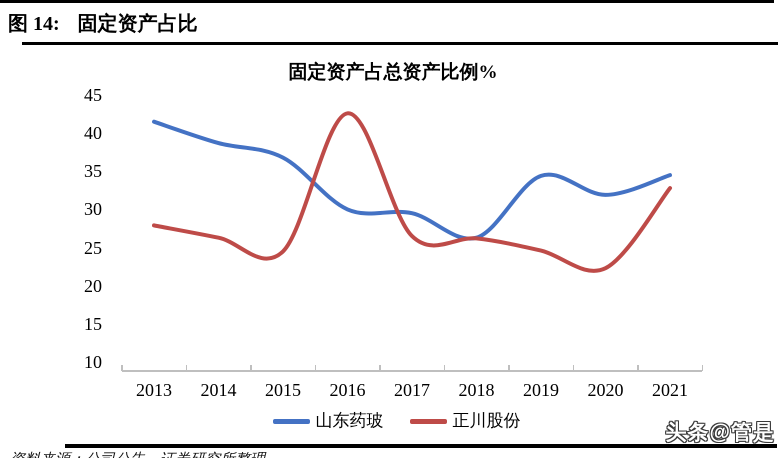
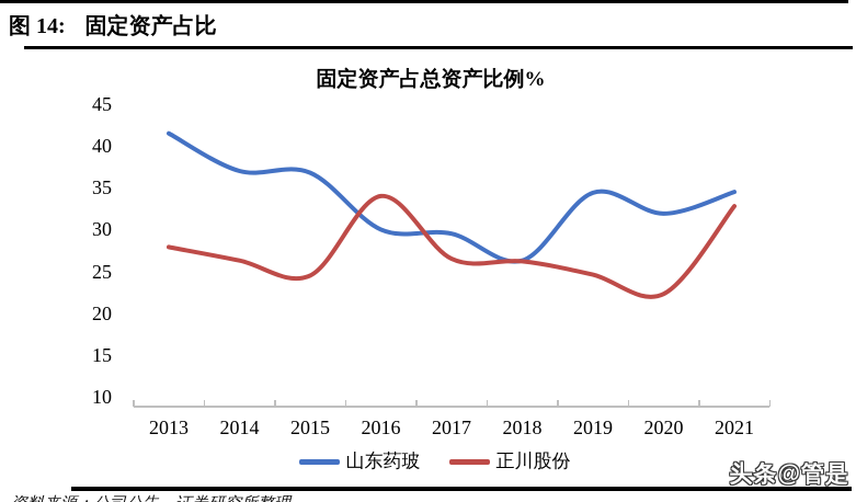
山东药玻/2014: 39 -> 37
正川股份/2016: 43 -> 34
